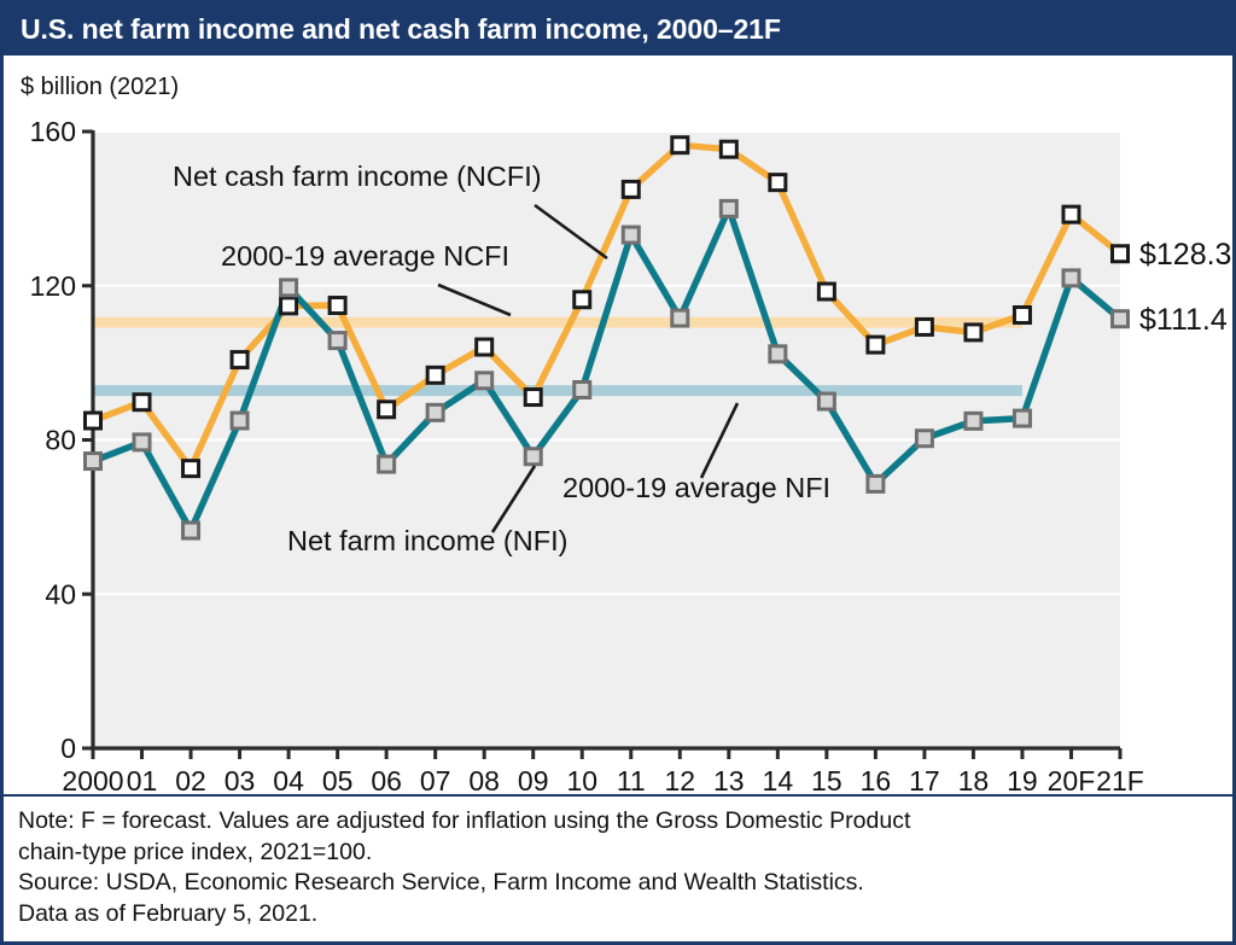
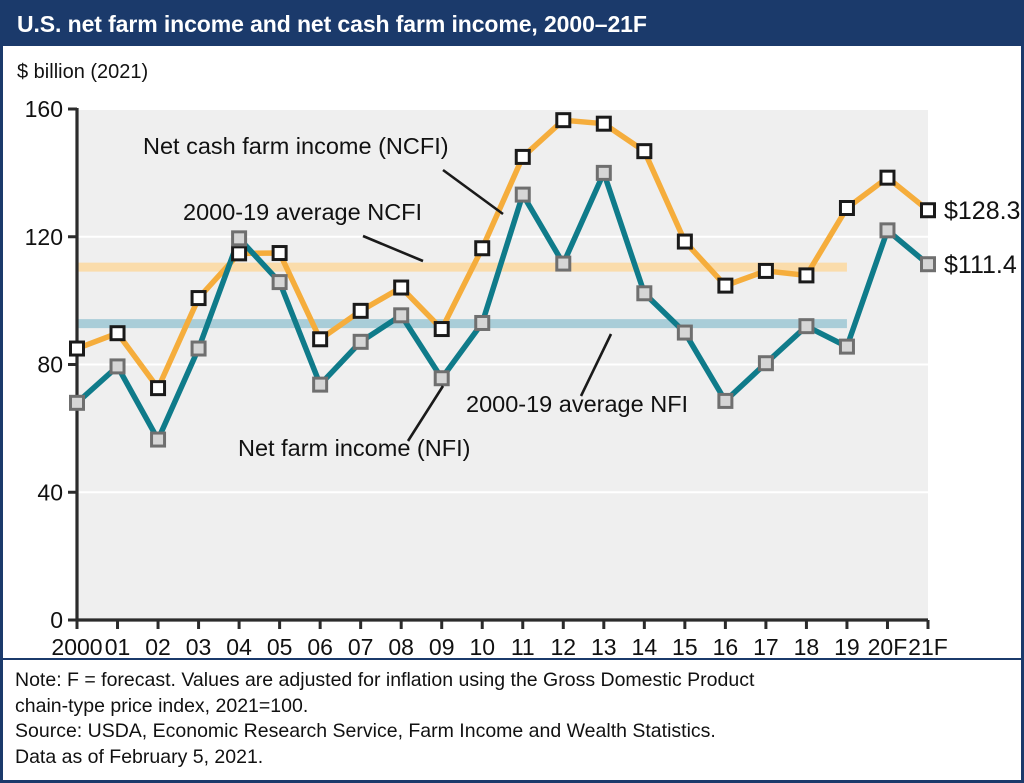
Net farm income (NFI)/2000: 74 -> 68
Net farm income (NFI)/18: 85 -> 92
Net cash farm income (NCFI)/19: 112 -> 129
